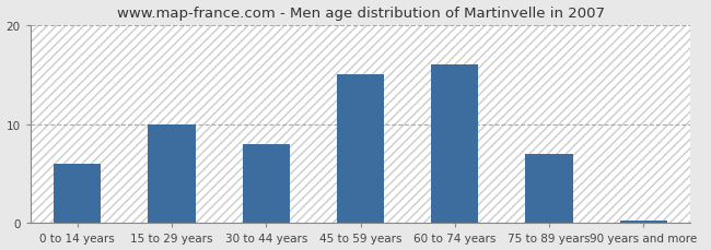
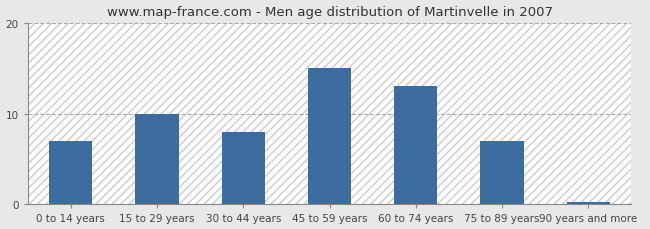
0 to 14 years: 6.0 -> 7.0
60 to 74 years: 16.0 -> 13.0
